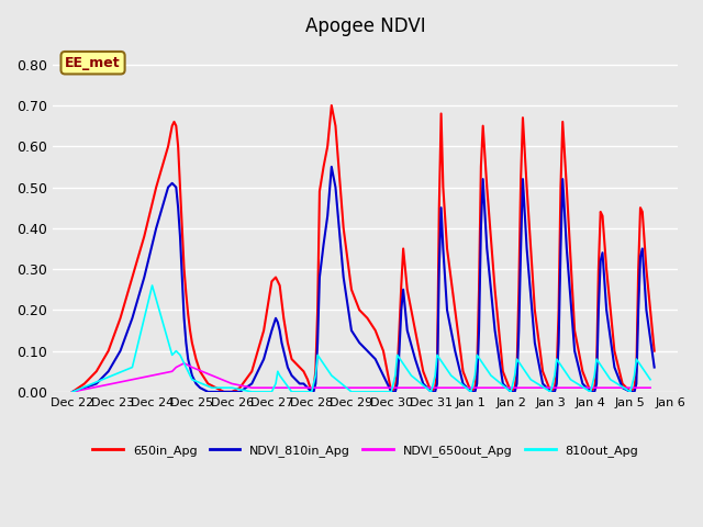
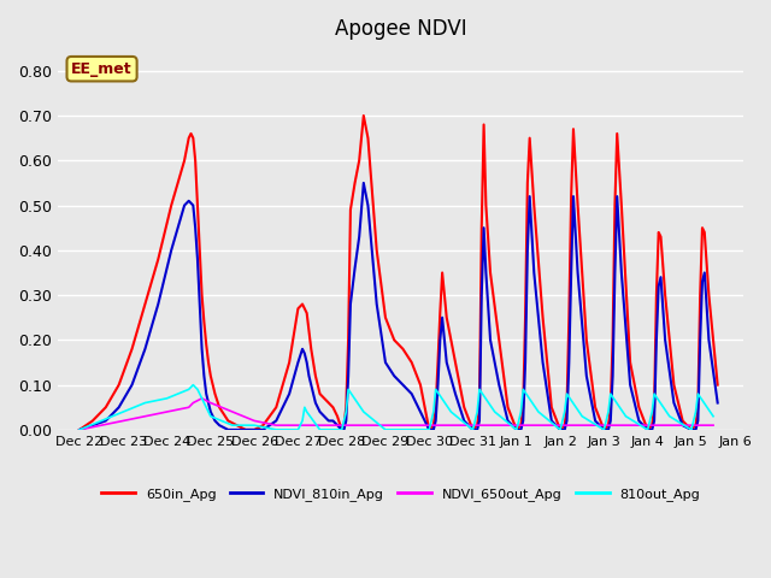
810out_Apg/Dec 24: 0.260 -> 0.070
